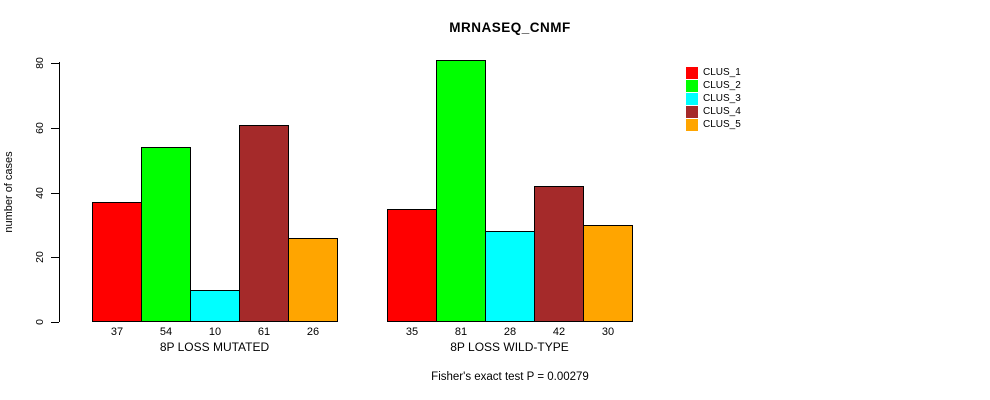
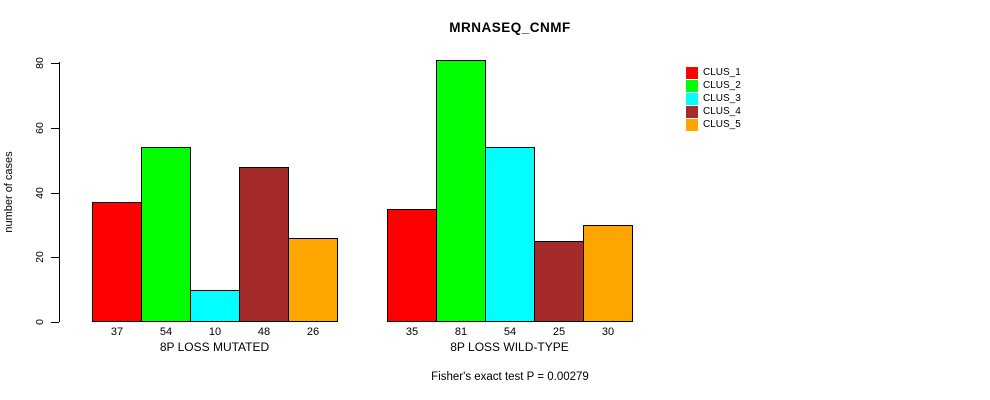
CLUS_4/8P LOSS MUTATED: 61 -> 48
CLUS_3/8P LOSS WILD-TYPE: 28 -> 54
CLUS_4/8P LOSS WILD-TYPE: 42 -> 25
